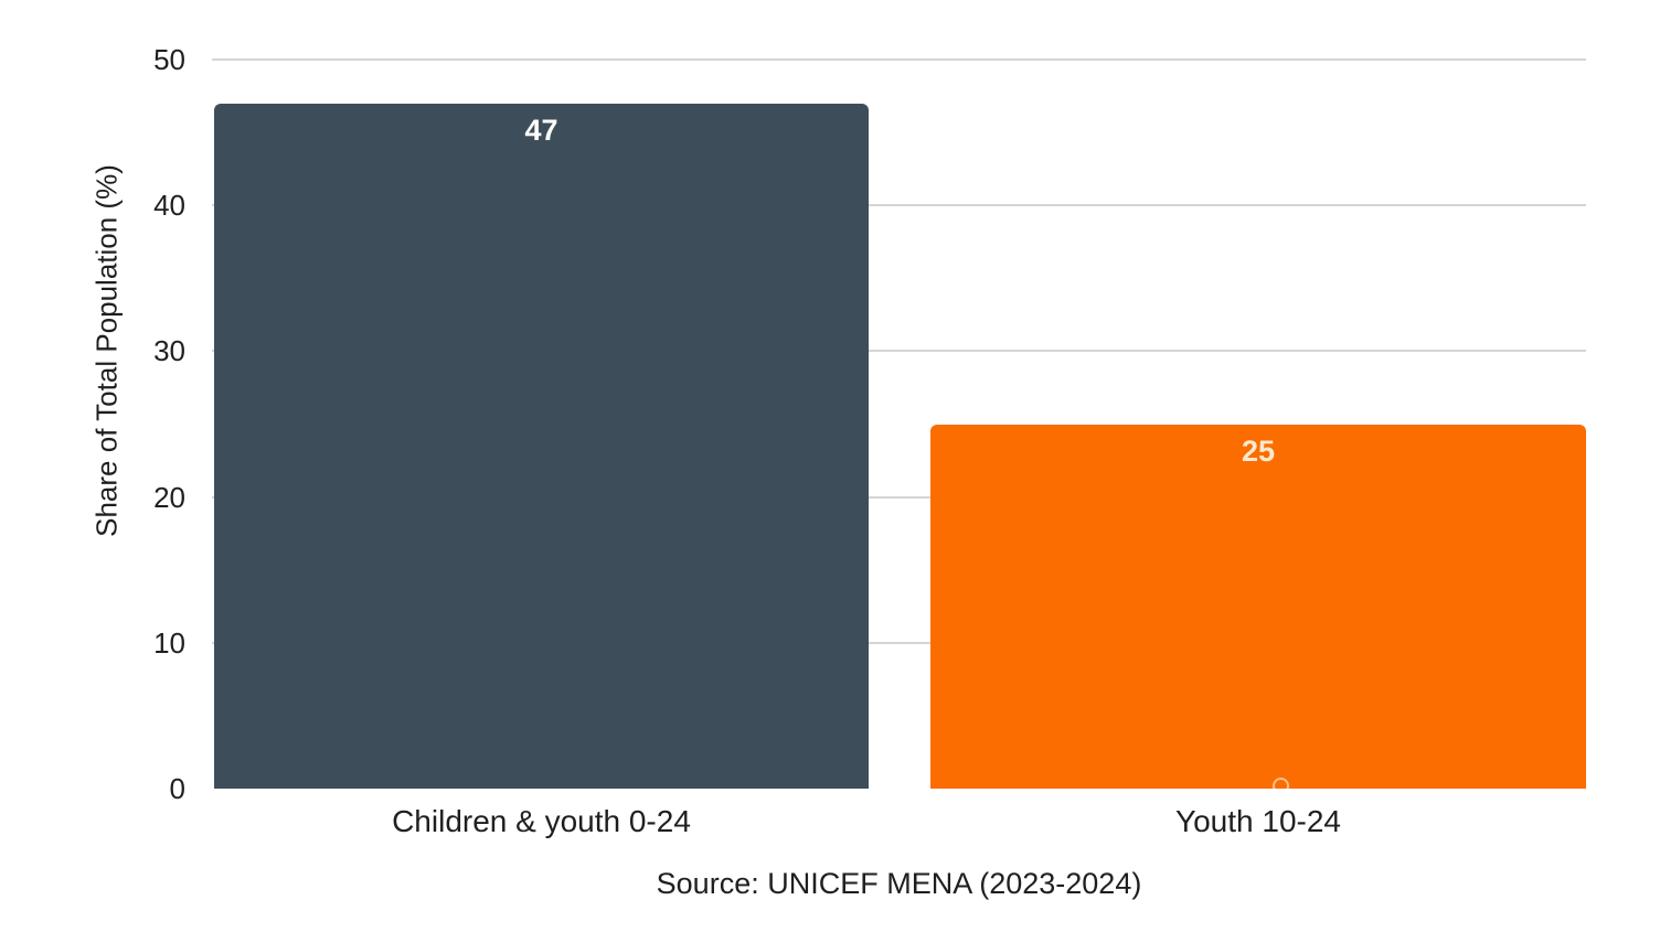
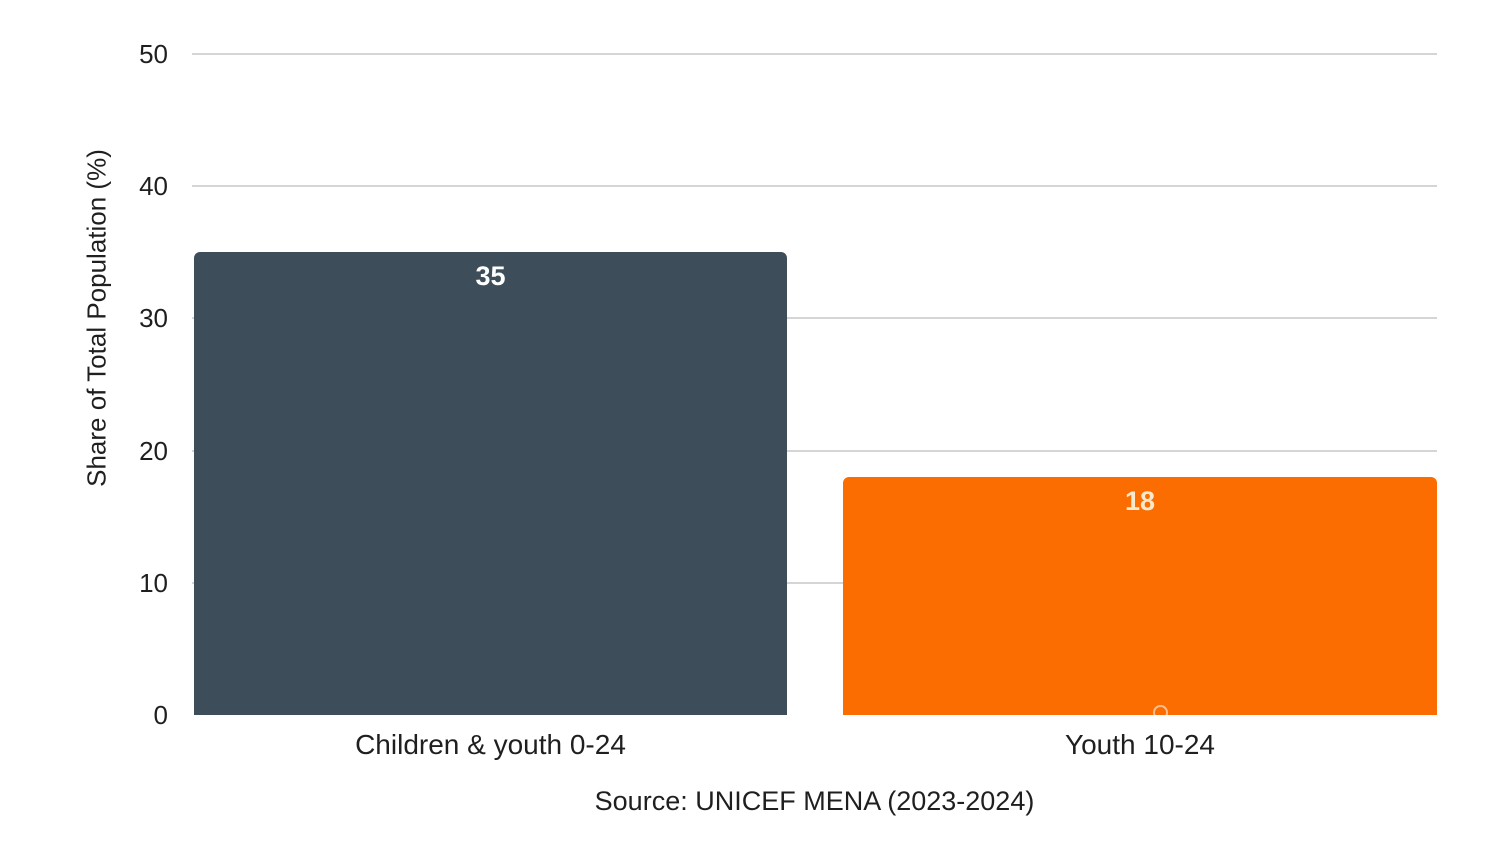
Children & youth 0-24: 47 -> 35
Youth 10-24: 25 -> 18
